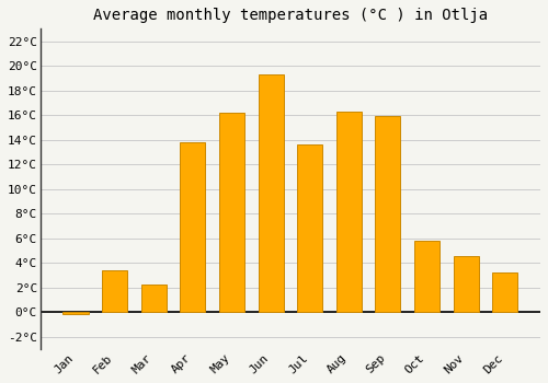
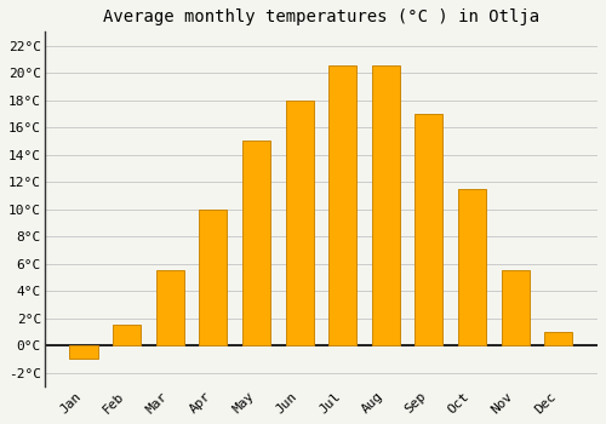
Jan: -0.2°C -> -1.0°C
Feb: 3.4°C -> 1.5°C
Mar: 2.2°C -> 5.5°C
Apr: 13.8°C -> 10.0°C
May: 16.2°C -> 15.0°C
Jun: 19.3°C -> 18.0°C
Jul: 13.6°C -> 20.5°C
Aug: 16.3°C -> 20.5°C
Sep: 15.9°C -> 17.0°C
Oct: 5.8°C -> 11.5°C
Nov: 4.5°C -> 5.5°C
Dec: 3.2°C -> 1.0°C
